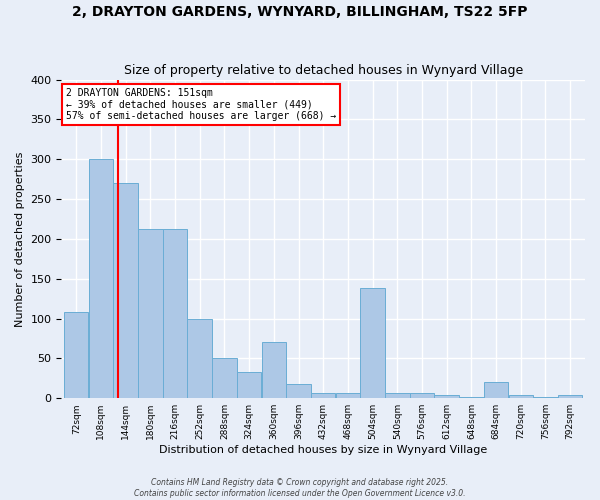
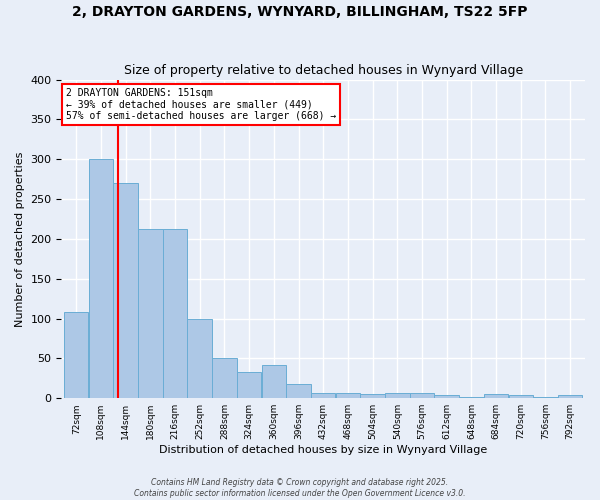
360sqm: 70 -> 42
504sqm: 138 -> 5
684sqm: 20 -> 5
